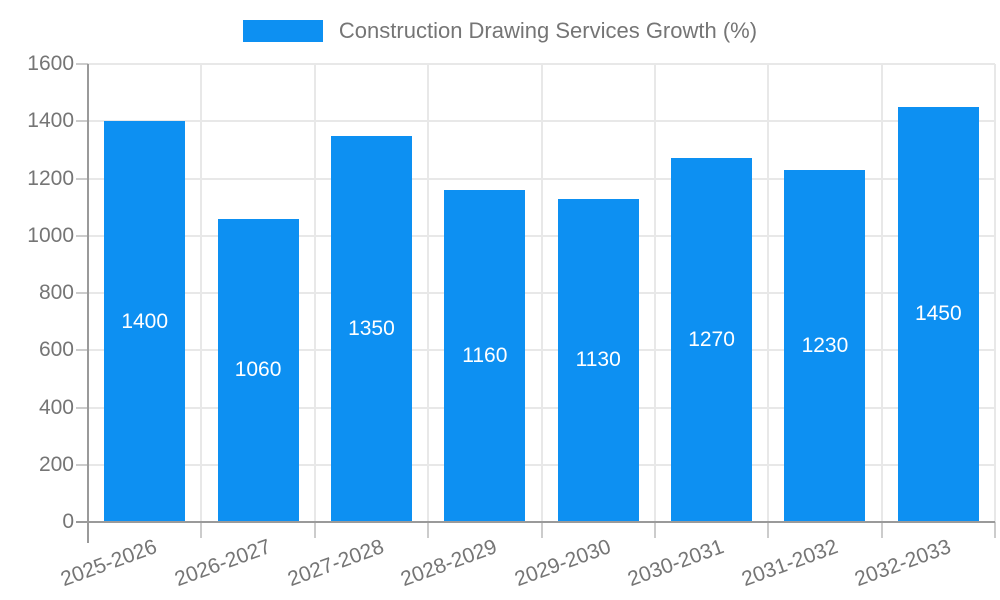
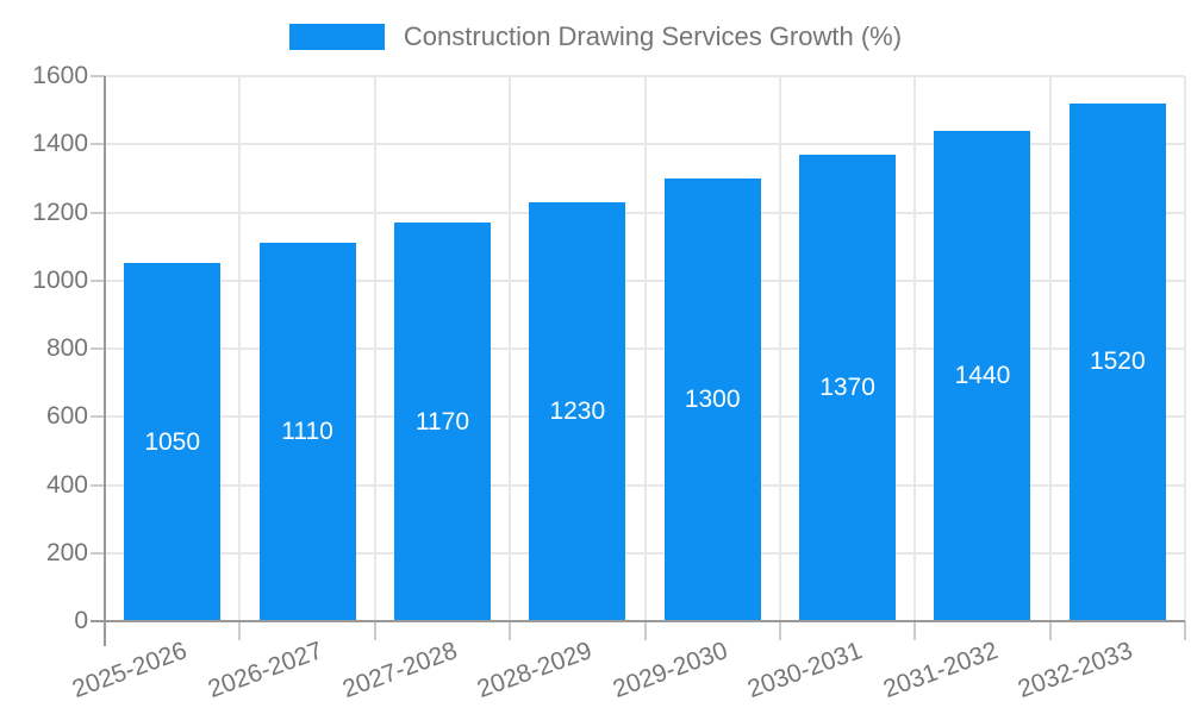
2025-2026: 1400 -> 1050
2026-2027: 1060 -> 1110
2027-2028: 1350 -> 1170
2028-2029: 1160 -> 1230
2029-2030: 1130 -> 1300
2030-2031: 1270 -> 1370
2031-2032: 1230 -> 1440
2032-2033: 1450 -> 1520
